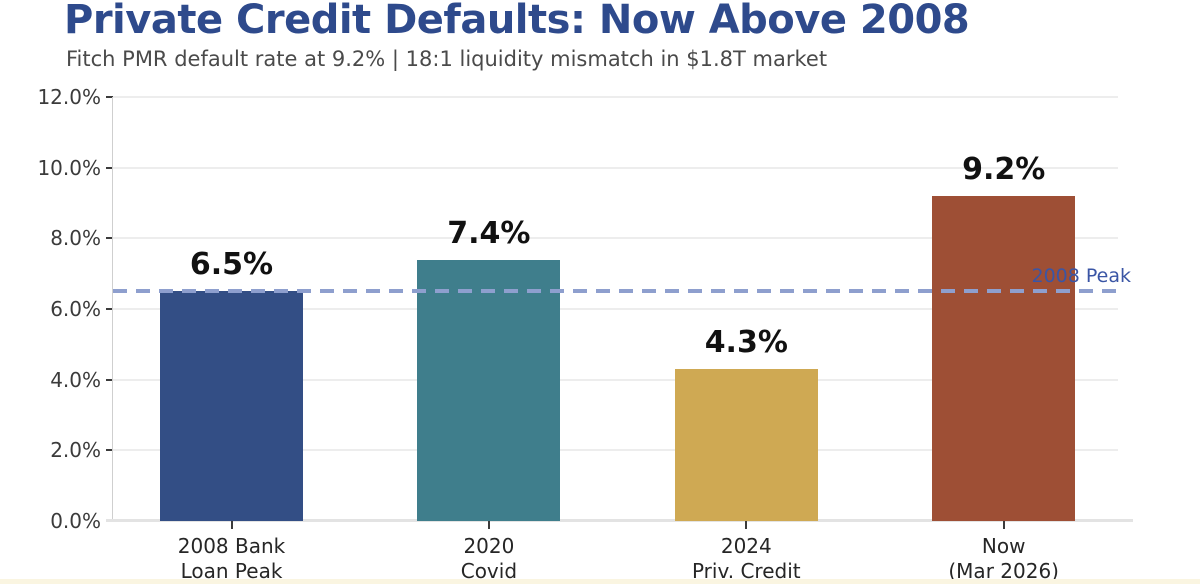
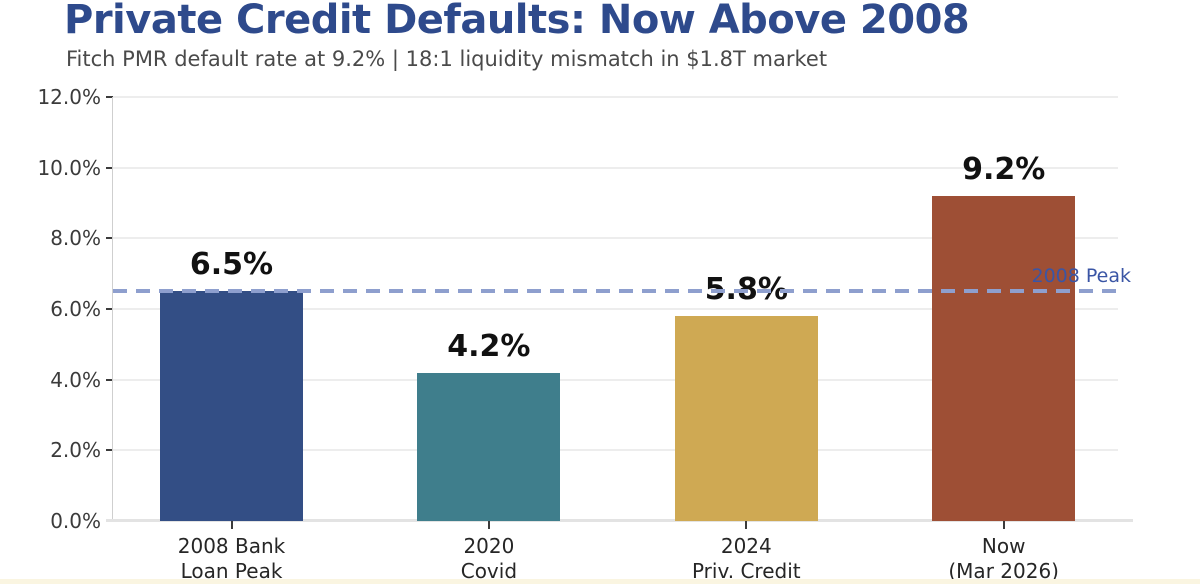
2020 Covid: 7.4% -> 4.2%
2024 Priv. Credit: 4.3% -> 5.8%
